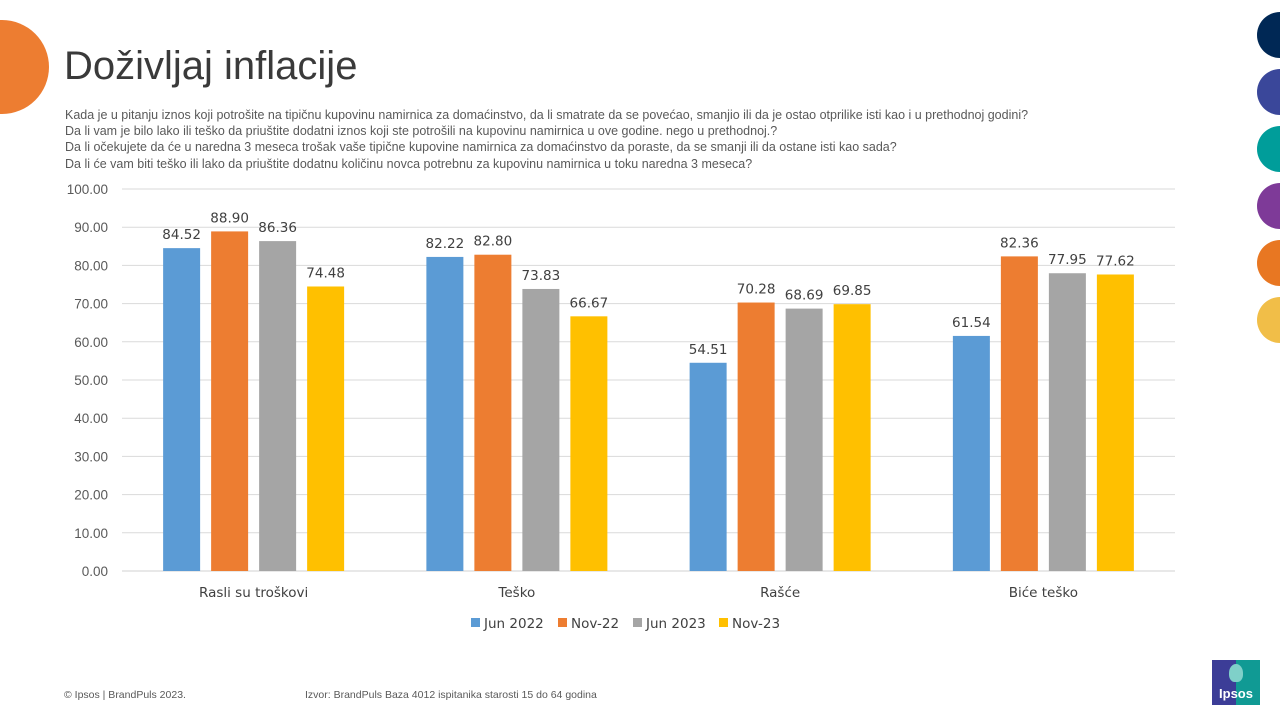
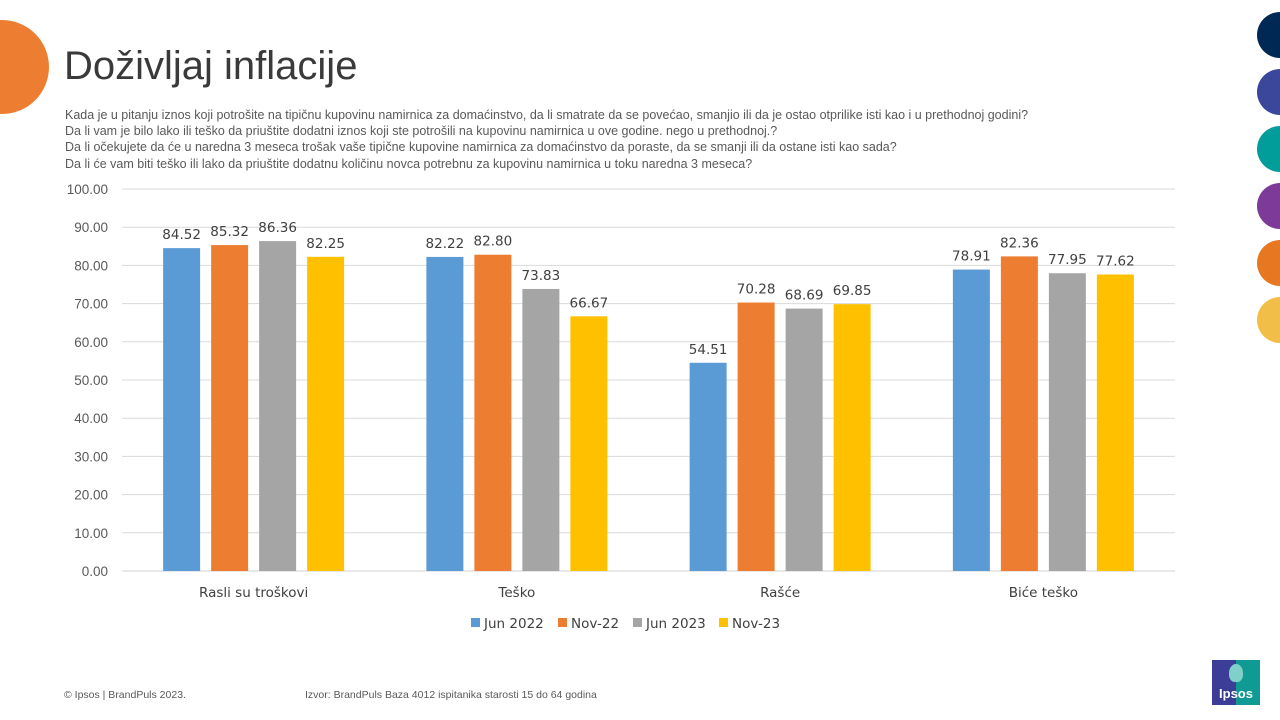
Nov-22/Rasli su troškovi: 88.90 -> 85.32
Nov-23/Rasli su troškovi: 74.48 -> 82.25
Jun 2022/Biće teško: 61.54 -> 78.91
